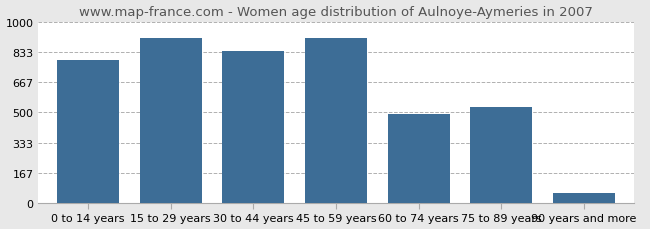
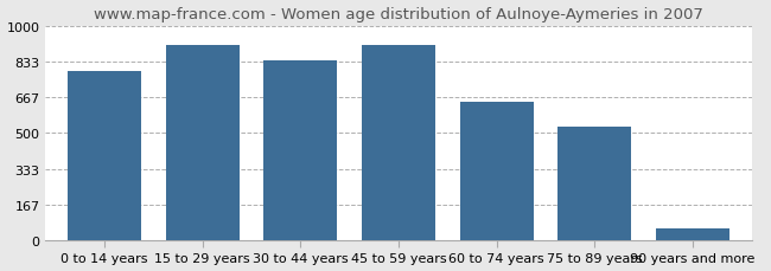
60 to 74 years: 490 -> 640
